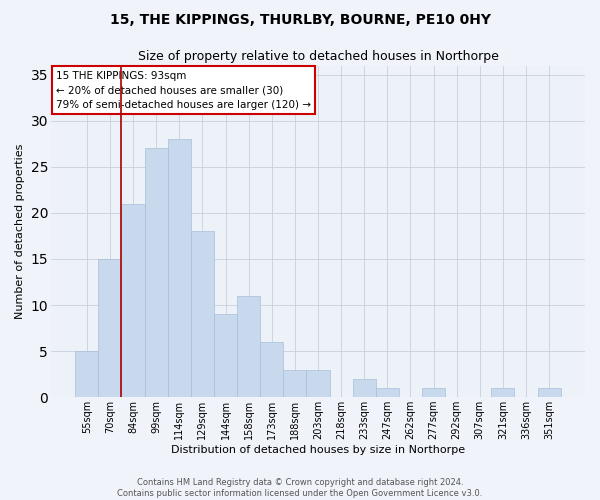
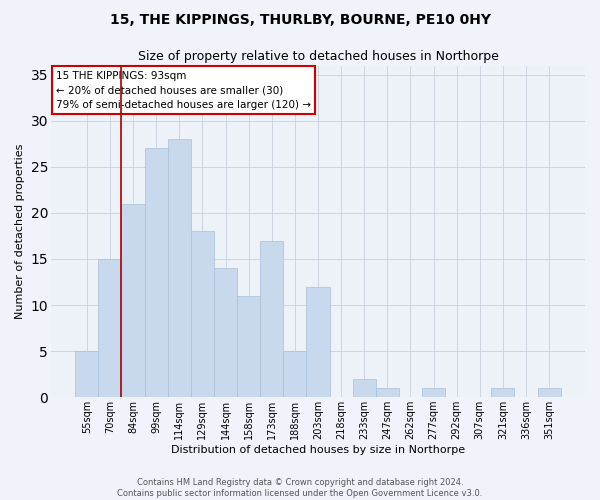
144sqm: 9 -> 14
173sqm: 6 -> 17
188sqm: 3 -> 5
203sqm: 3 -> 12
